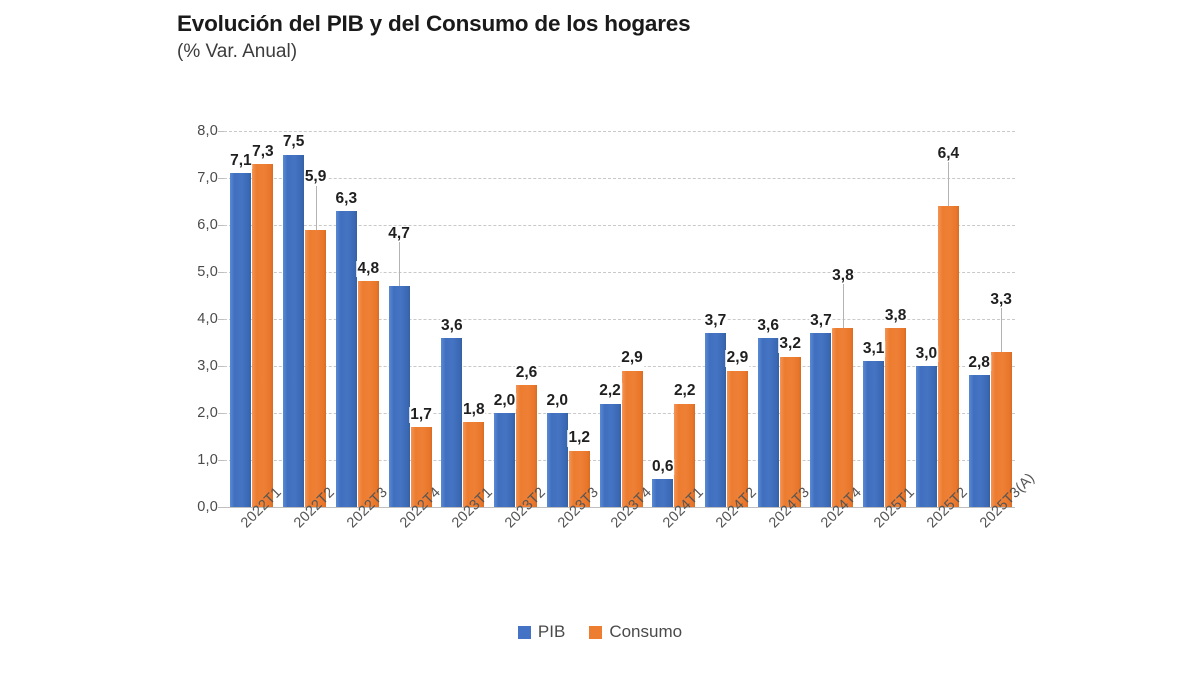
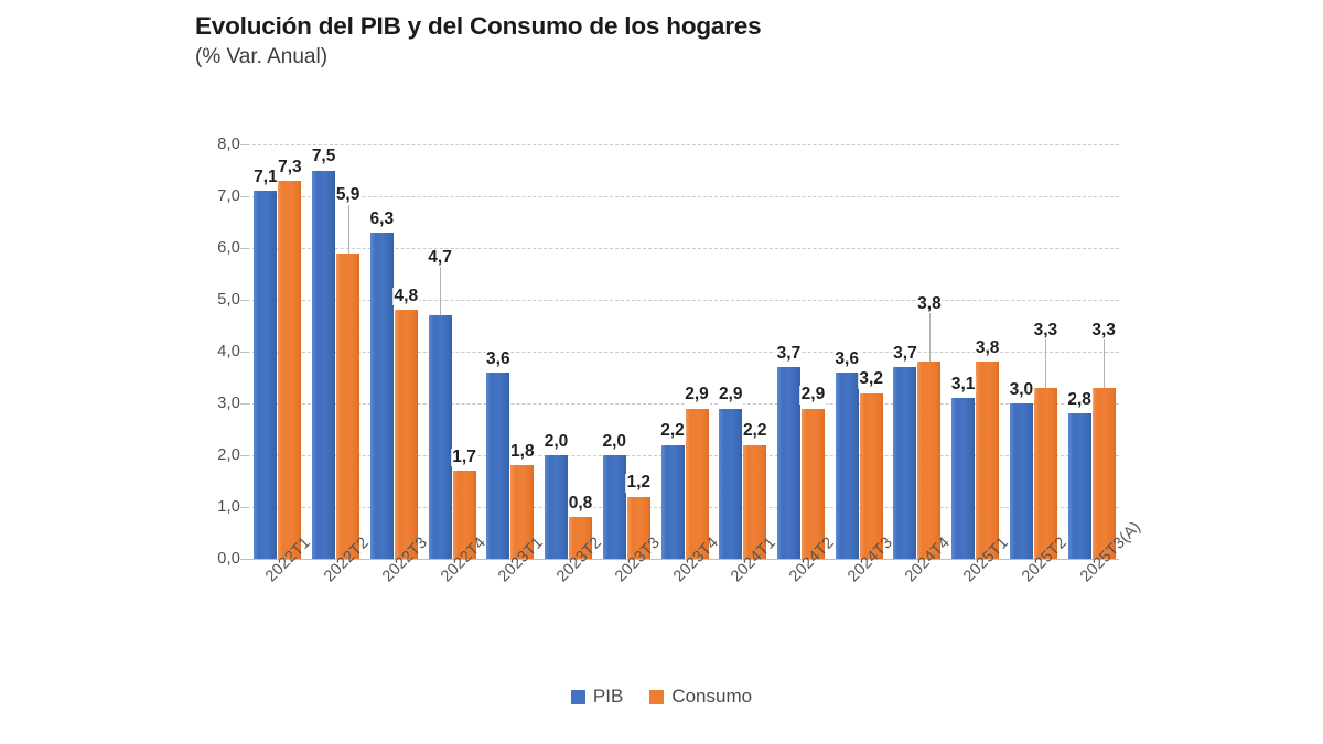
Consumo/2023T2: 2,6 -> 0,8
PIB/2024T1: 0,6 -> 2,9
Consumo/2025T2: 6,4 -> 3,3
